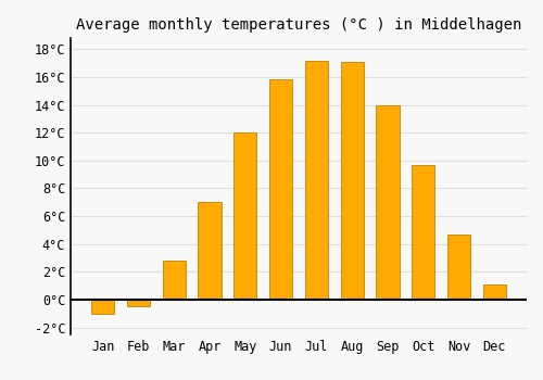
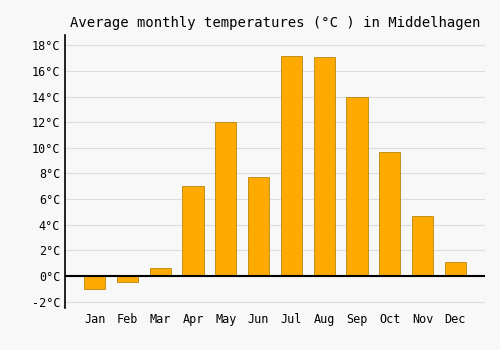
Mar: 2.8°C -> 0.6°C
Jun: 15.8°C -> 7.7°C
